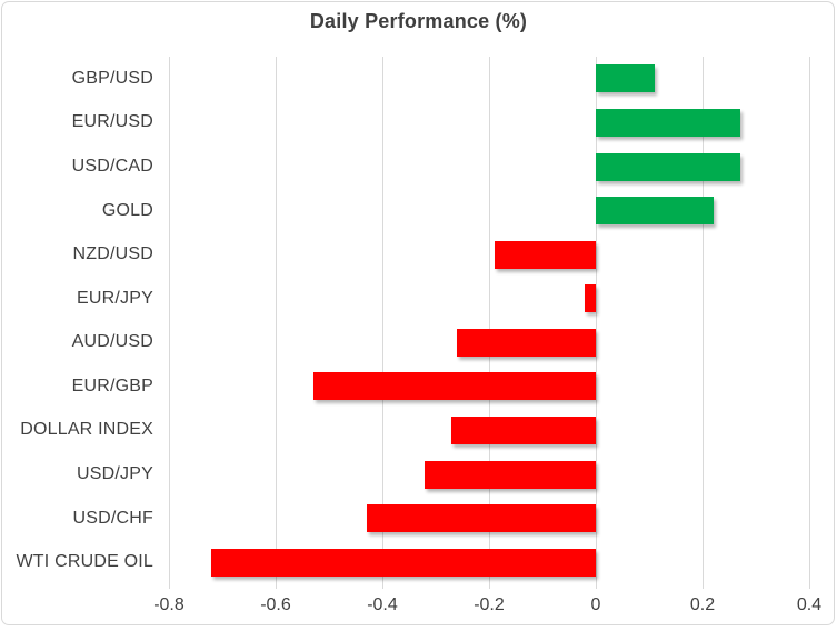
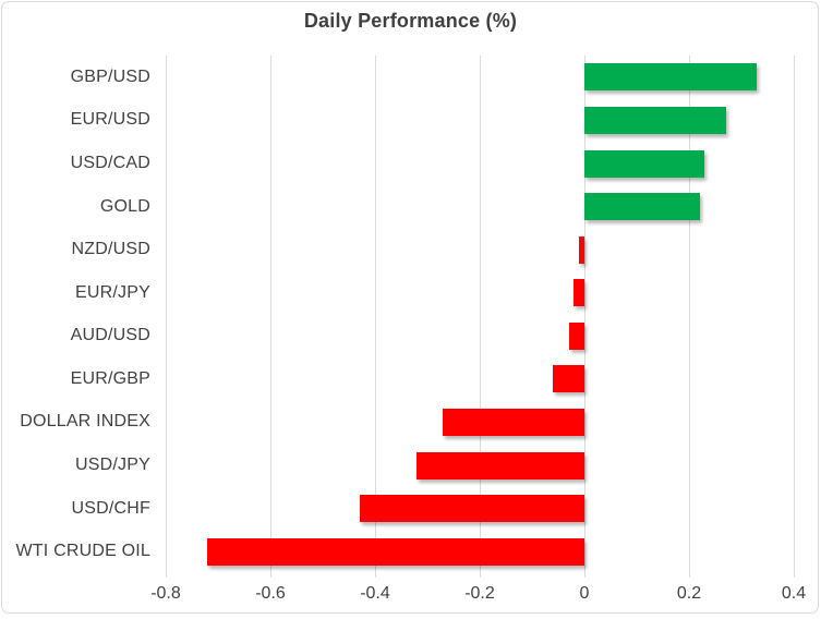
GBP/USD: 0.11 -> 0.33
USD/CAD: 0.27 -> 0.23
NZD/USD: -0.19 -> -0.01
AUD/USD: -0.26 -> -0.03
EUR/GBP: -0.53 -> -0.06
